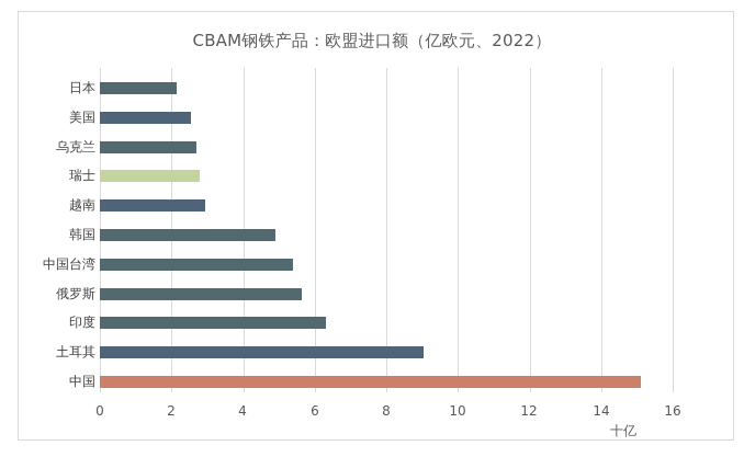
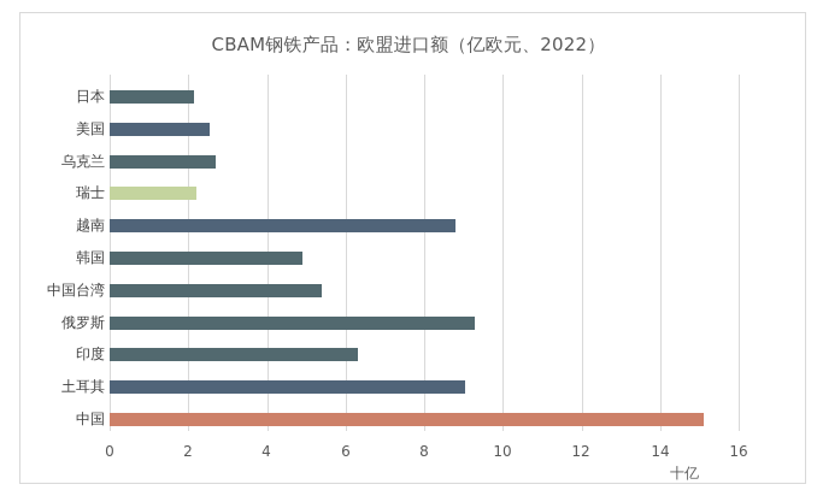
瑞士: 2.8 -> 2.2
越南: 3.0 -> 8.8
俄罗斯: 5.7 -> 9.3
